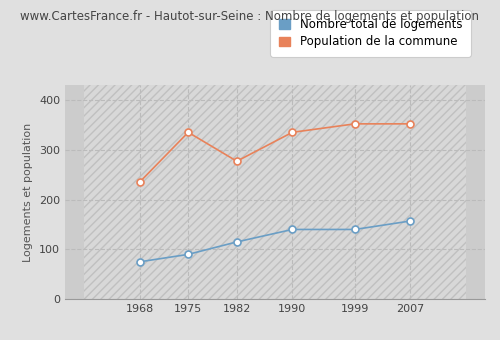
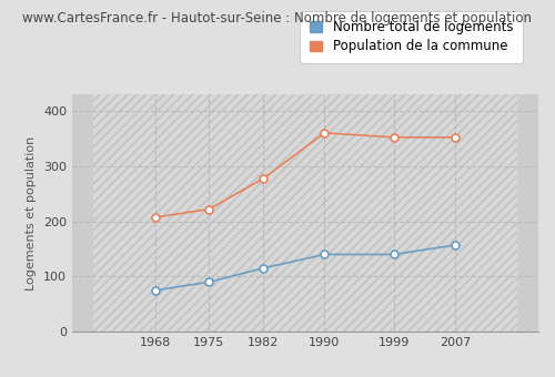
Population de la commune/1968: 235 -> 207
Population de la commune/1975: 335 -> 222
Population de la commune/1990: 335 -> 360
